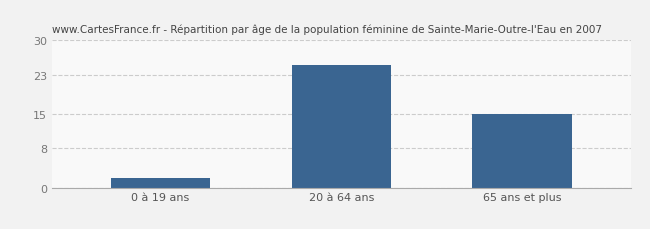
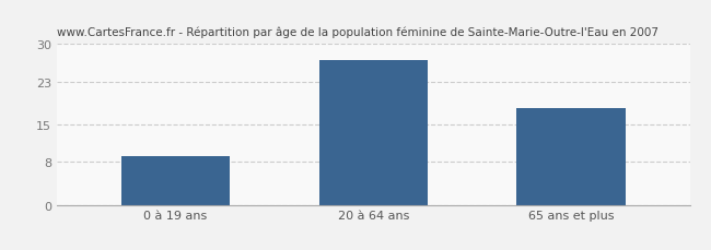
0 à 19 ans: 2 -> 9
20 à 64 ans: 25 -> 27
65 ans et plus: 15 -> 18
